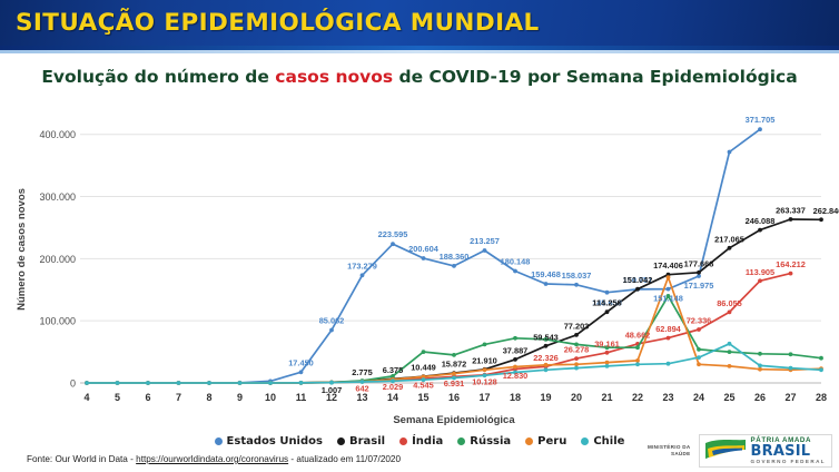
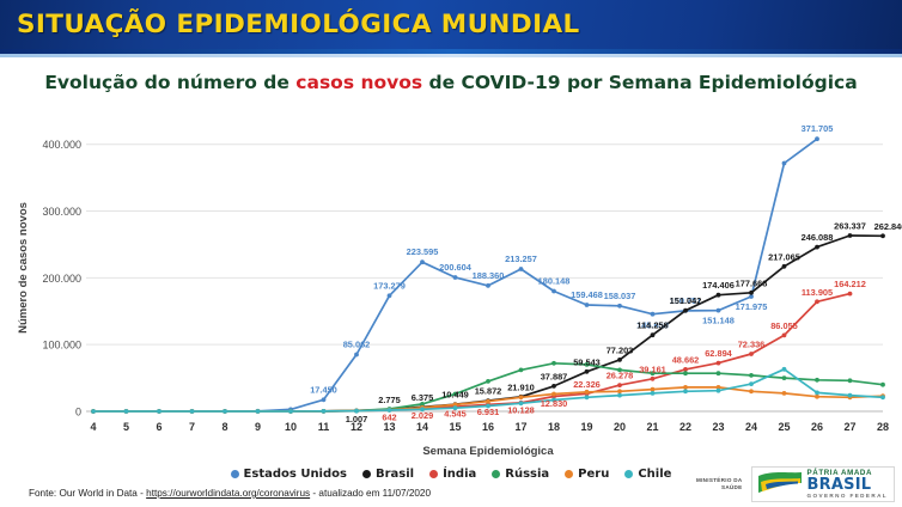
Rússia/15: 50000 -> 30000
Rússia/23: 140000 -> 60000
Peru/23: 170000 -> 40000
